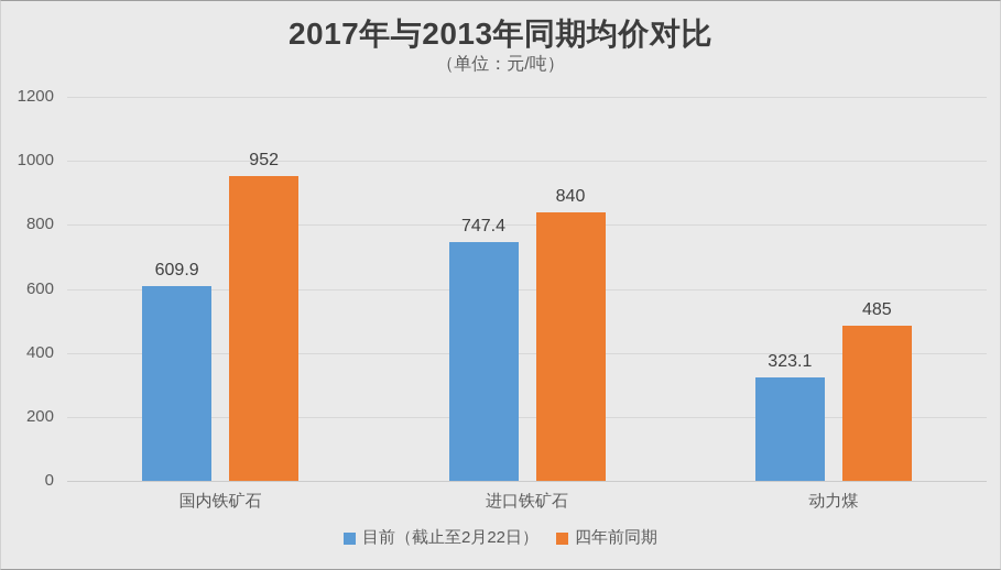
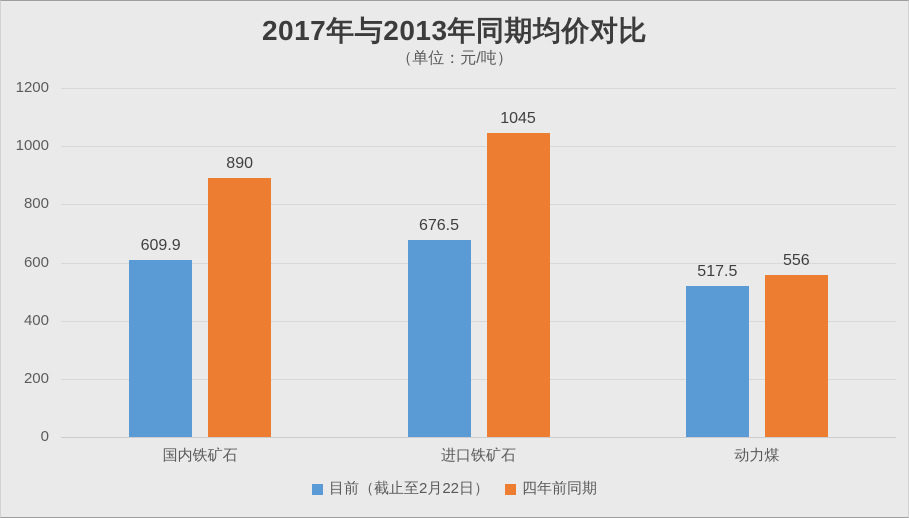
四年前同期/国内铁矿石: 952 -> 890
目前（截止至2月22日）/进口铁矿石: 747.4 -> 676.5
四年前同期/进口铁矿石: 840 -> 1045
目前（截止至2月22日）/动力煤: 323.1 -> 517.5
四年前同期/动力煤: 485 -> 556
